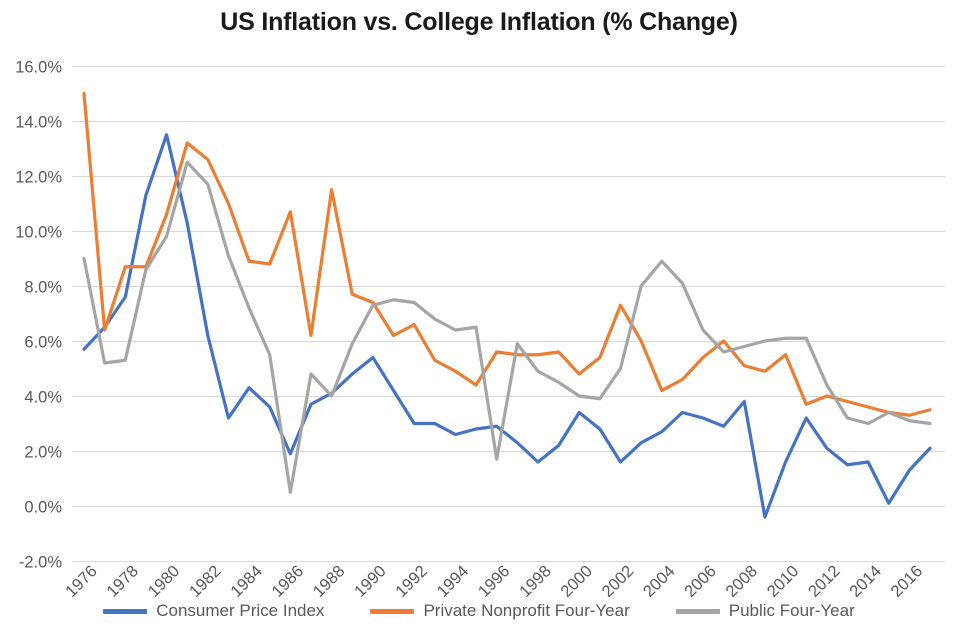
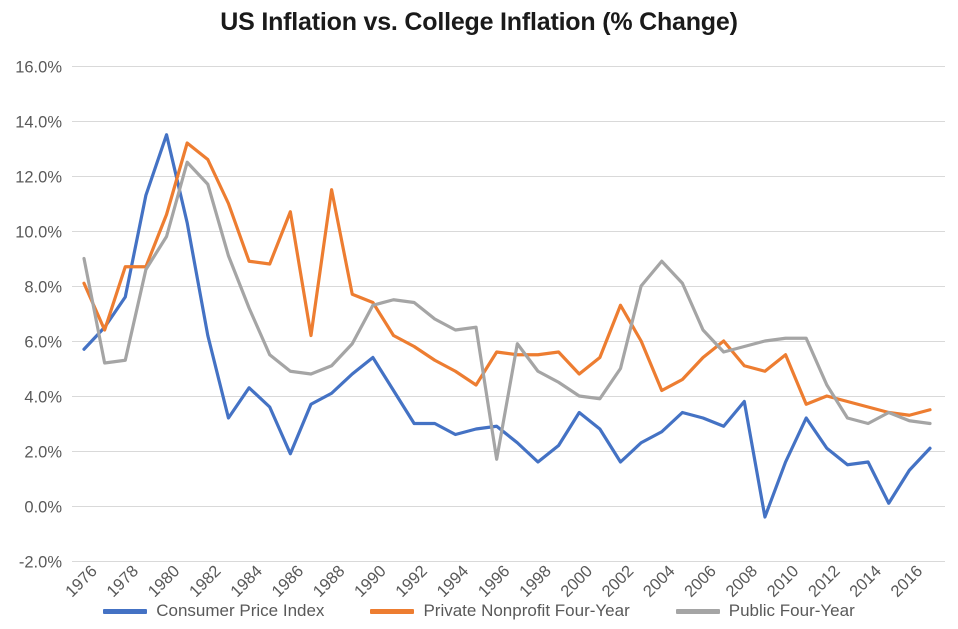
Private Nonprofit Four-Year/1976: 15.0% -> 8.1%
Public Four-Year/1986: 0.5% -> 4.9%
Public Four-Year/1988: 4.0% -> 5.1%
Private Nonprofit Four-Year/1992: 6.6% -> 5.8%
